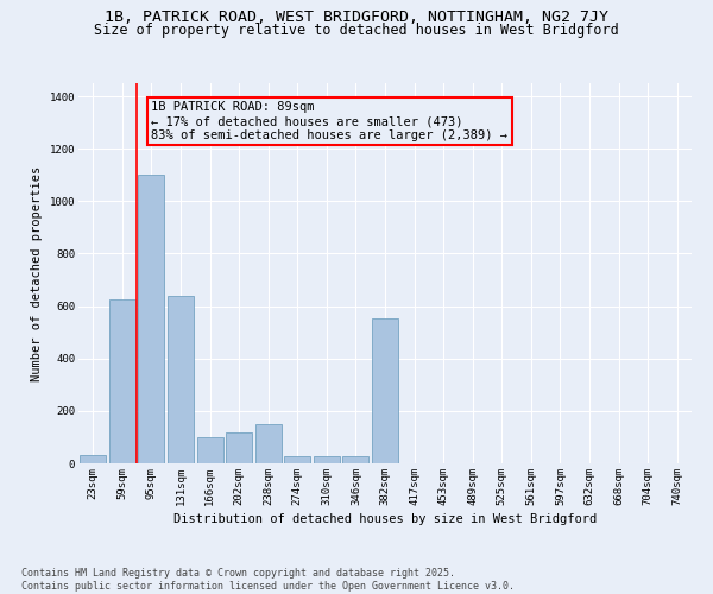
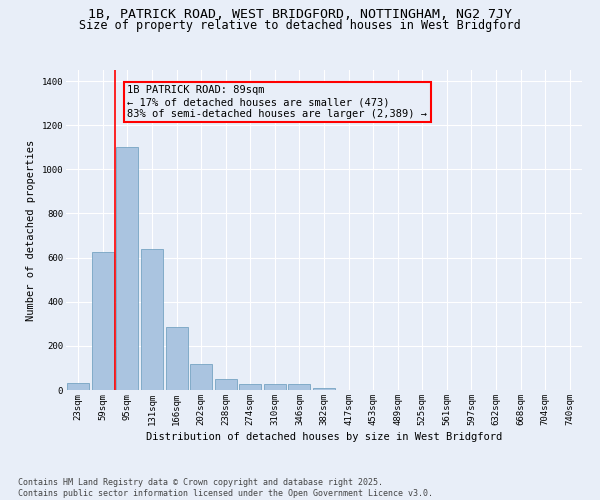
166sqm: 100 -> 285
238sqm: 150 -> 50
382sqm: 555 -> 10
